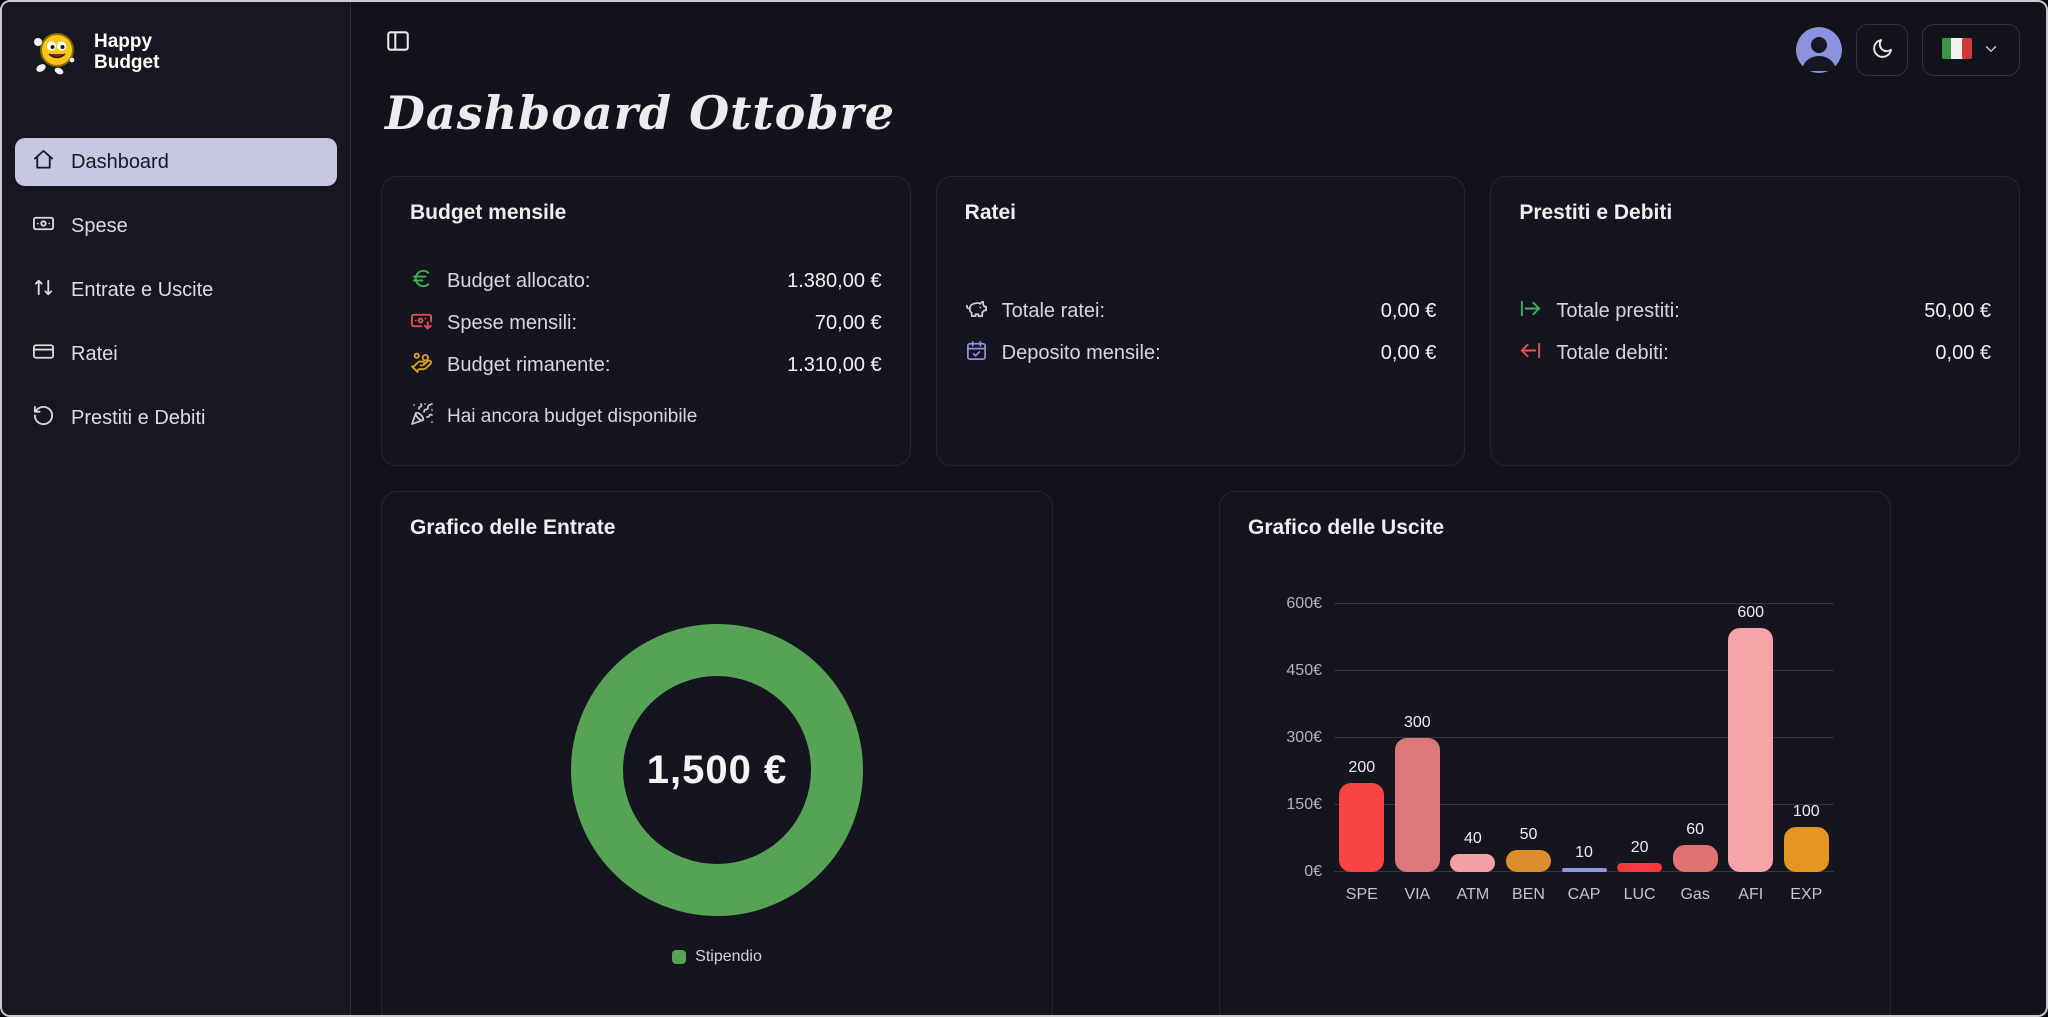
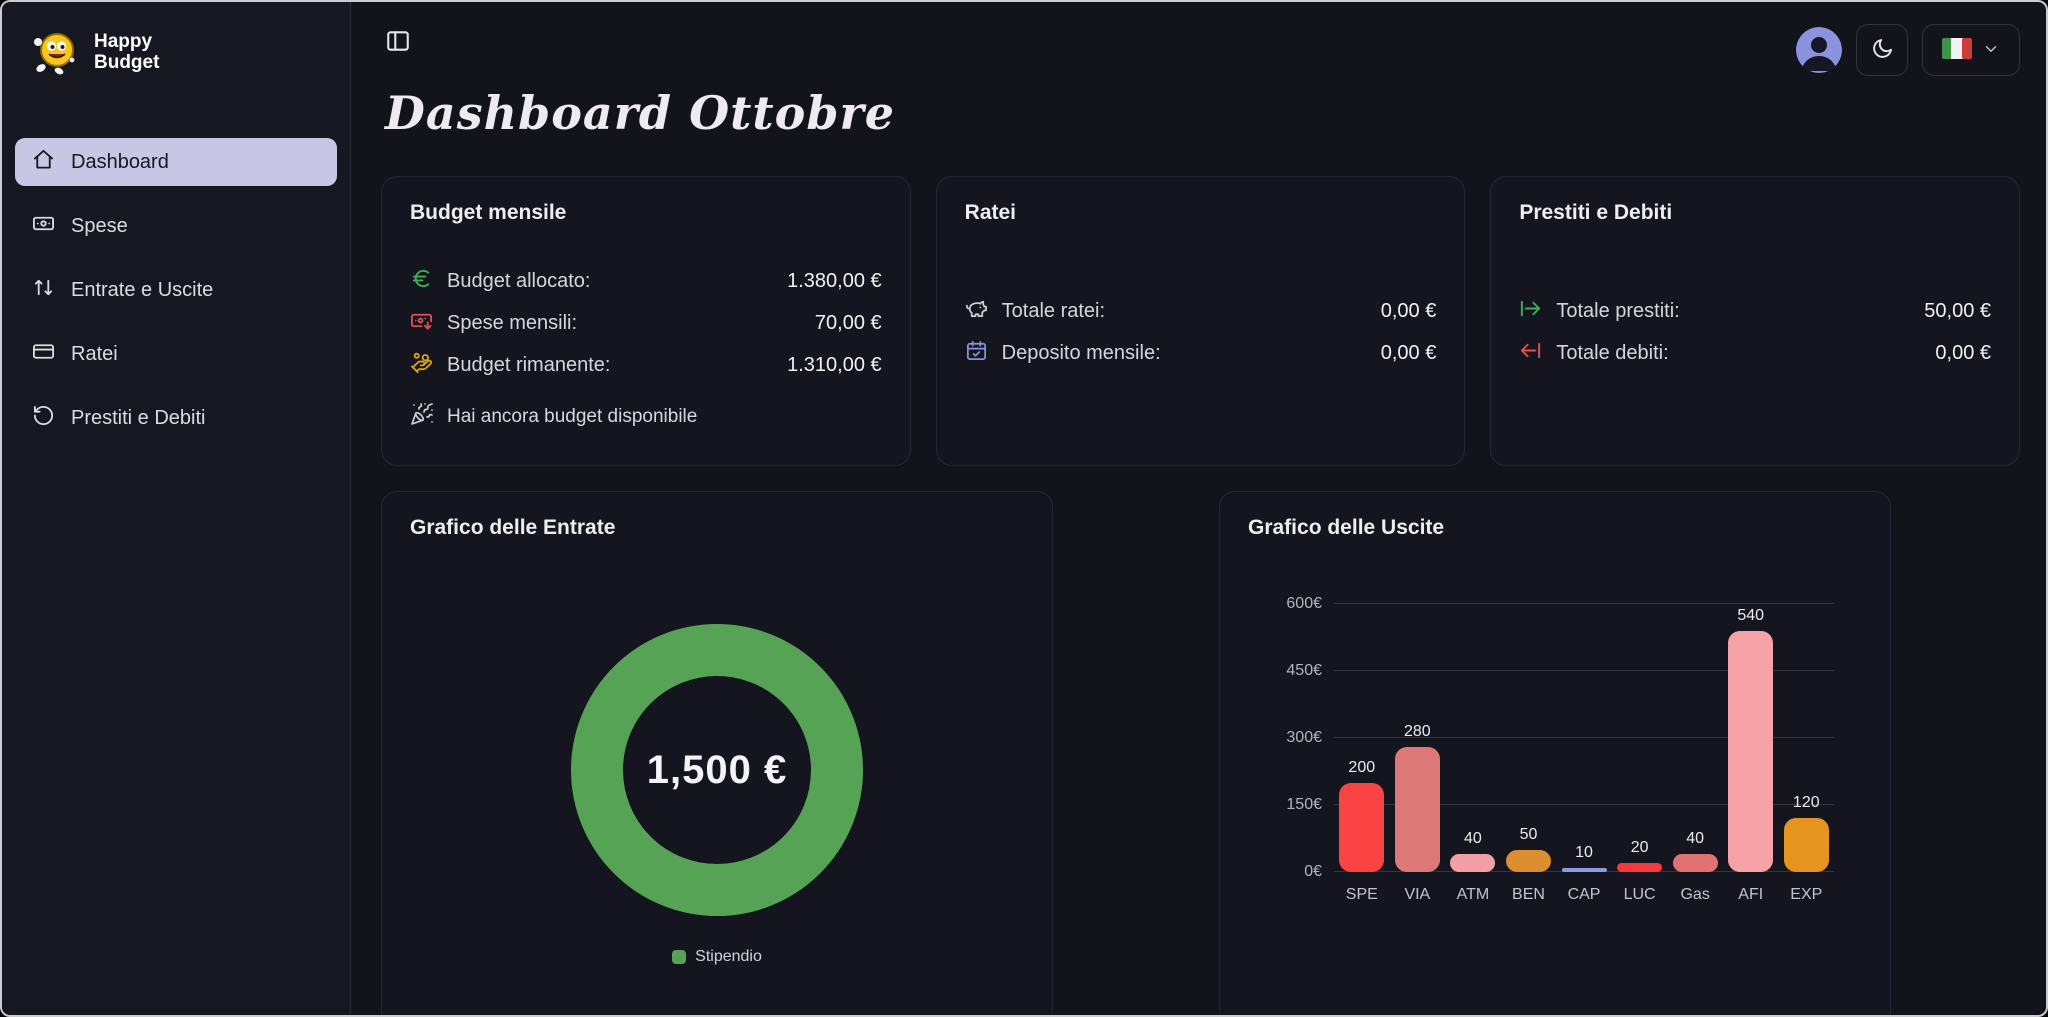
Grafico delle Uscite/VIA: 300 -> 280
Grafico delle Uscite/Gas: 60 -> 40
Grafico delle Uscite/AFI: 600 -> 540
Grafico delle Uscite/EXP: 100 -> 120
